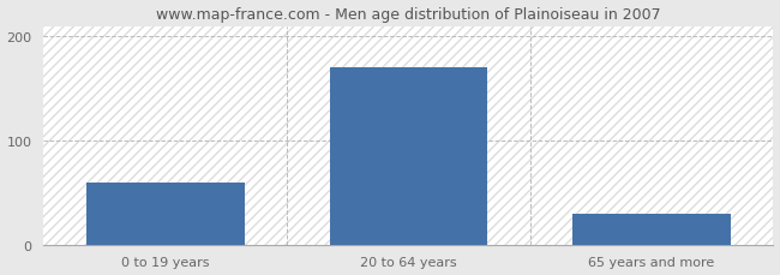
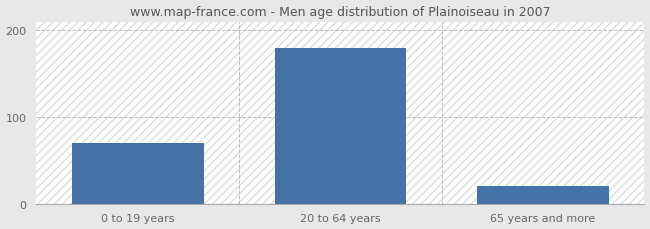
0 to 19 years: 60 -> 70
20 to 64 years: 170 -> 180
65 years and more: 30 -> 20
